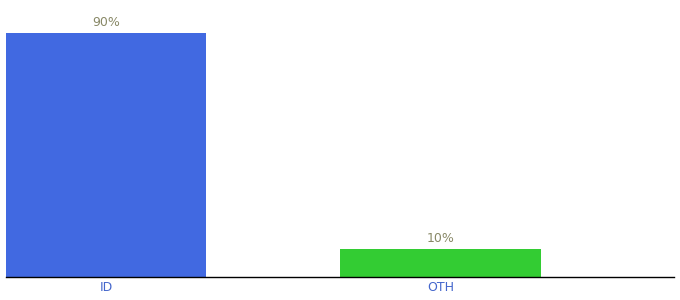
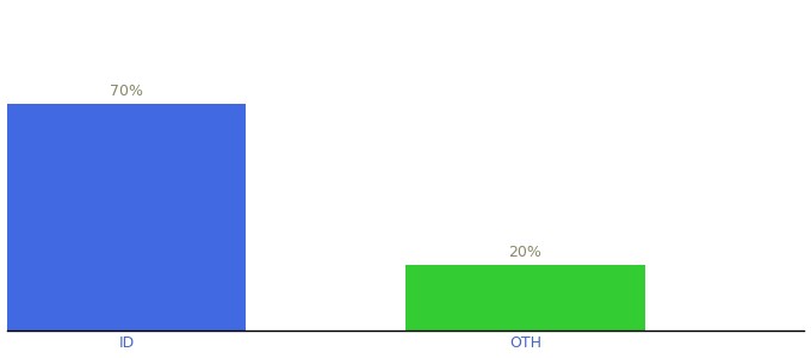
ID: 90% -> 70%
OTH: 10% -> 20%
